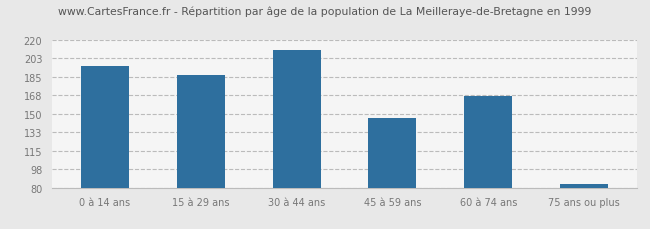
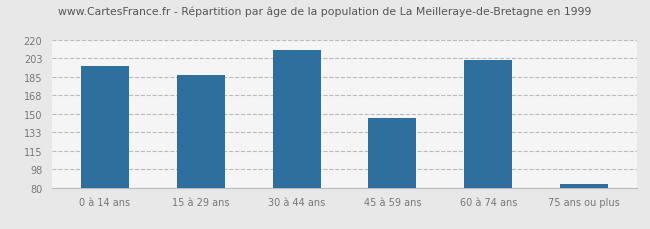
60 à 74 ans: 167 -> 201
